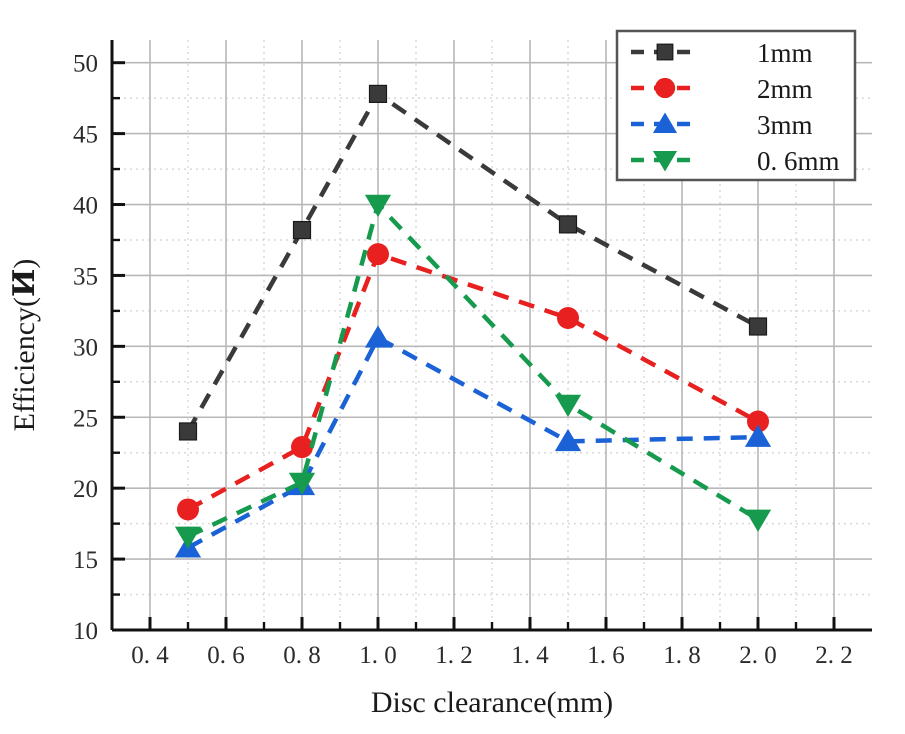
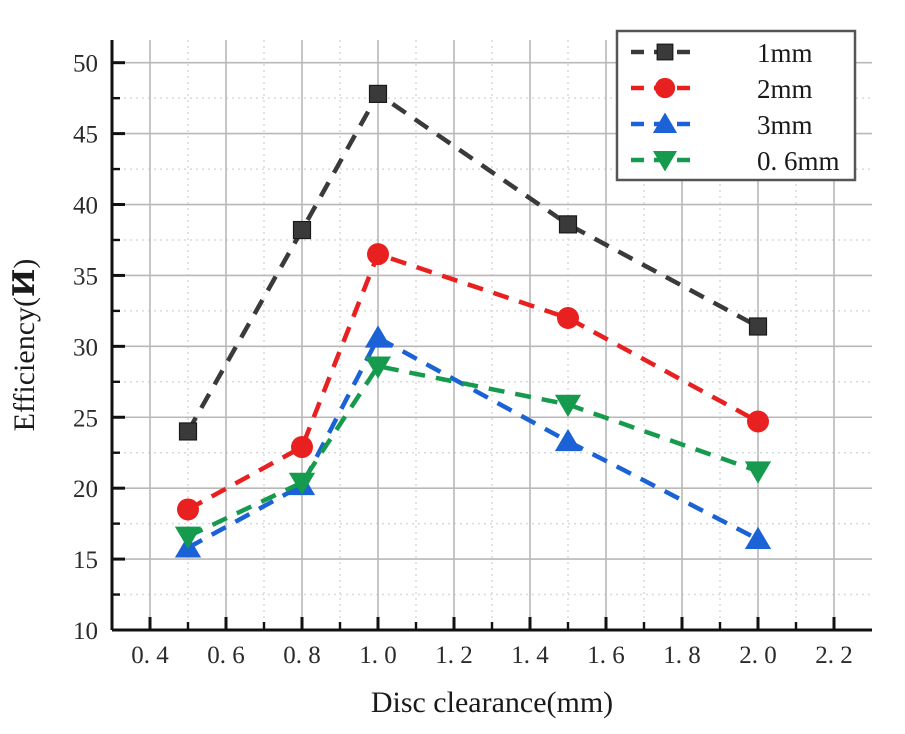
0. 6mm/1.0: 40.0 -> 28.6
3mm/2.0: 23.6 -> 16.4
0. 6mm/2.0: 17.8 -> 21.2
